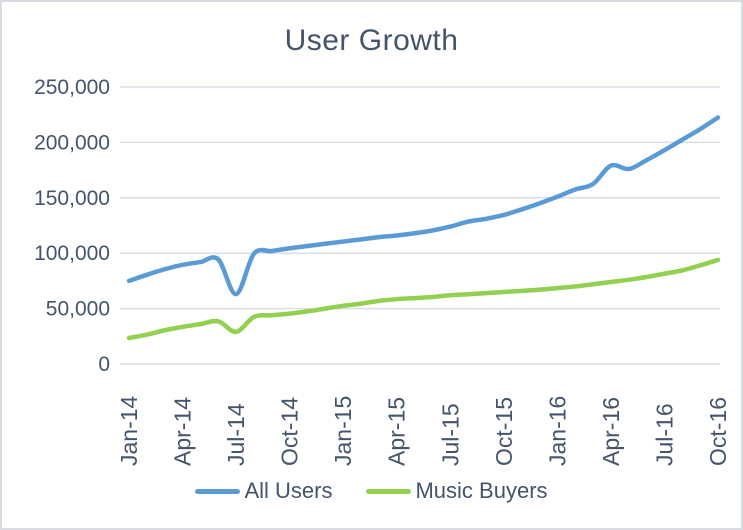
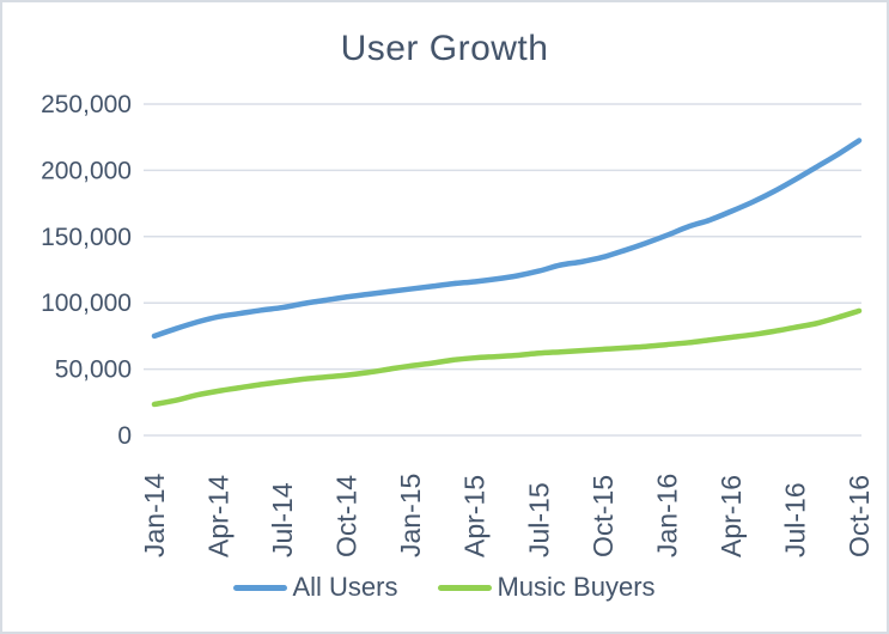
All Users/Jul-14: 63000 -> 96000
Music Buyers/Jul-14: 29000 -> 40000
All Users/Apr-16: 179000 -> 169000
